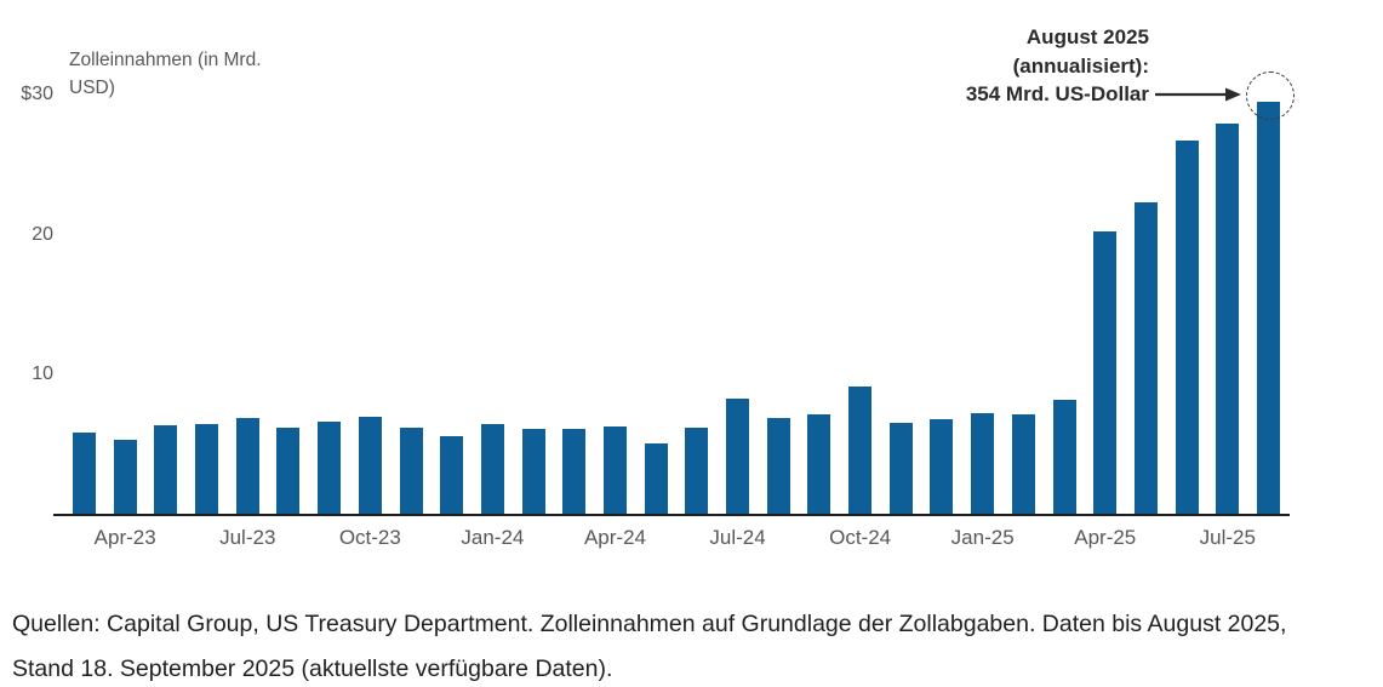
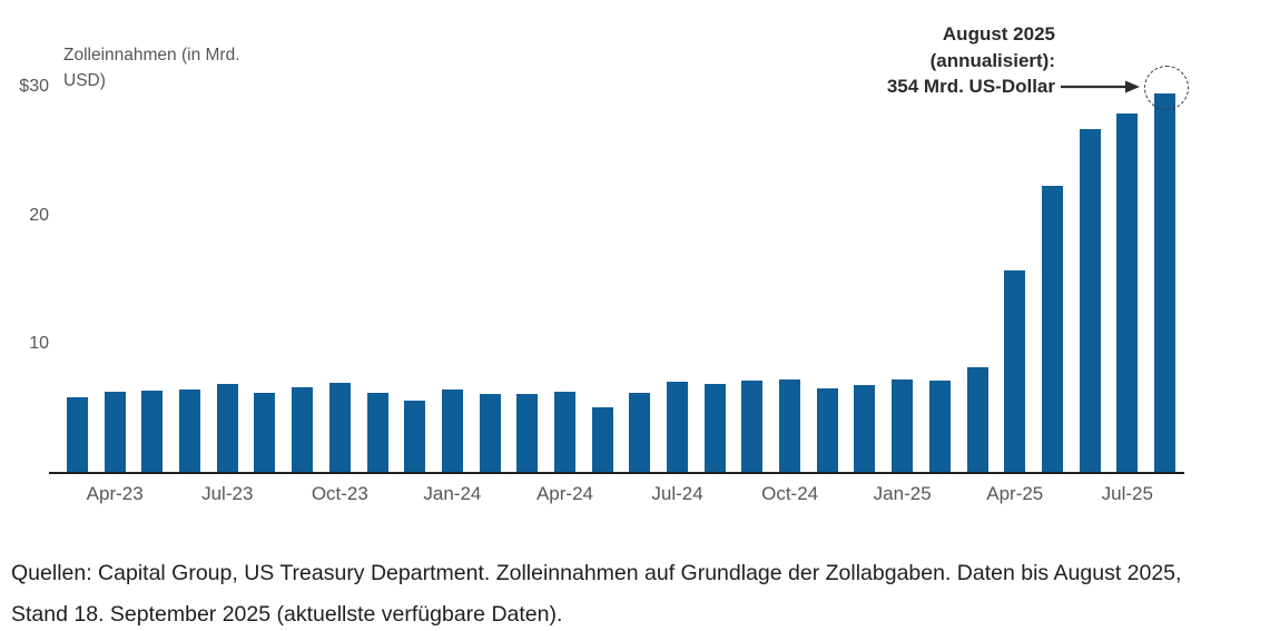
Apr-23: $5.4 -> $6.3
Jul-24: $8.3 -> $7.1
Oct-24: $9.2 -> $7.3
Apr-25: $20.2 -> $15.7
